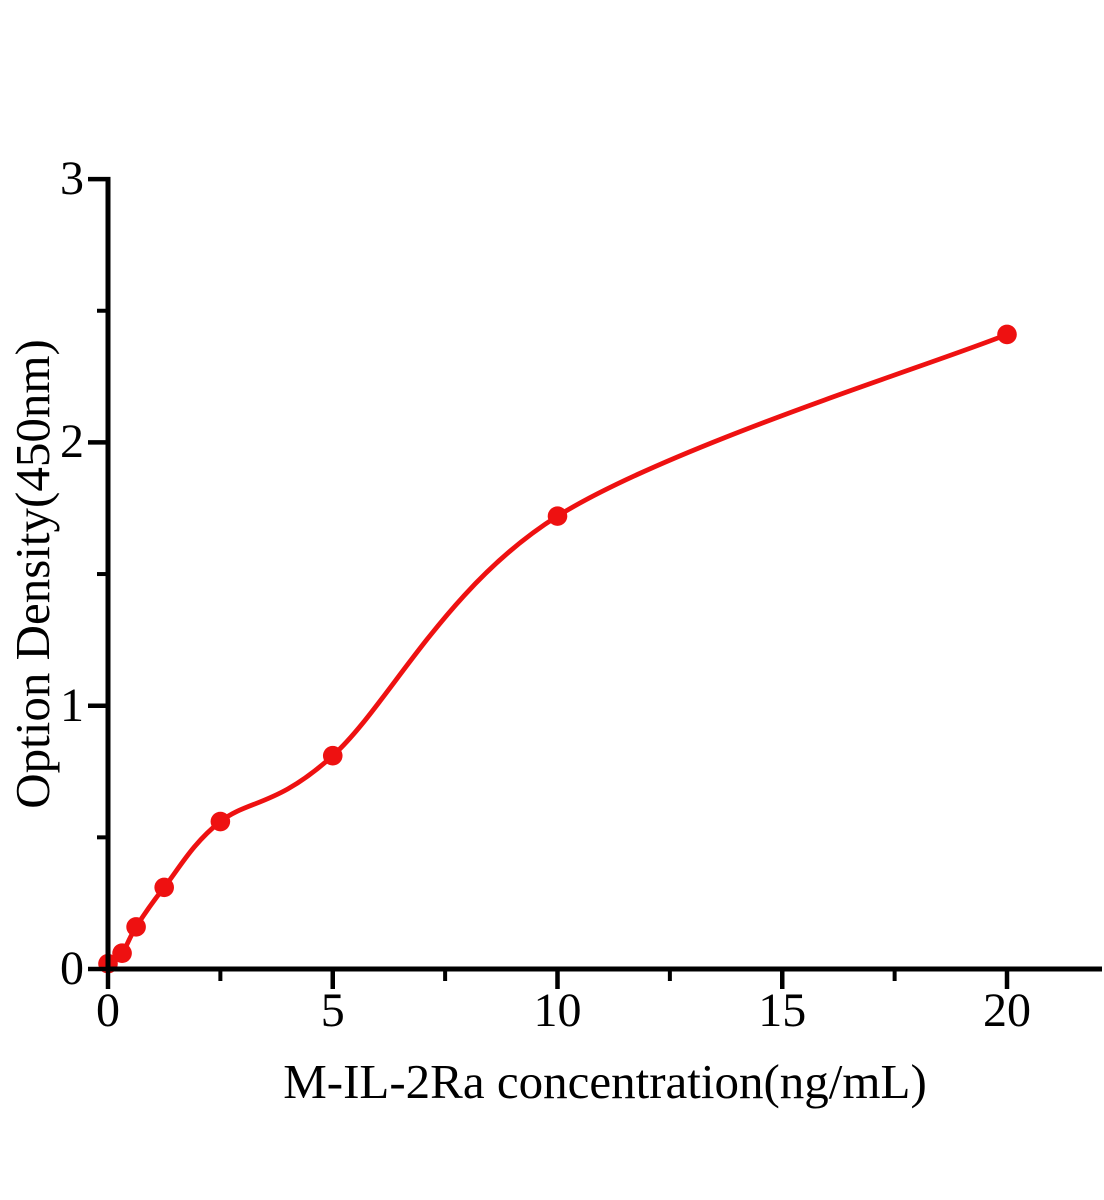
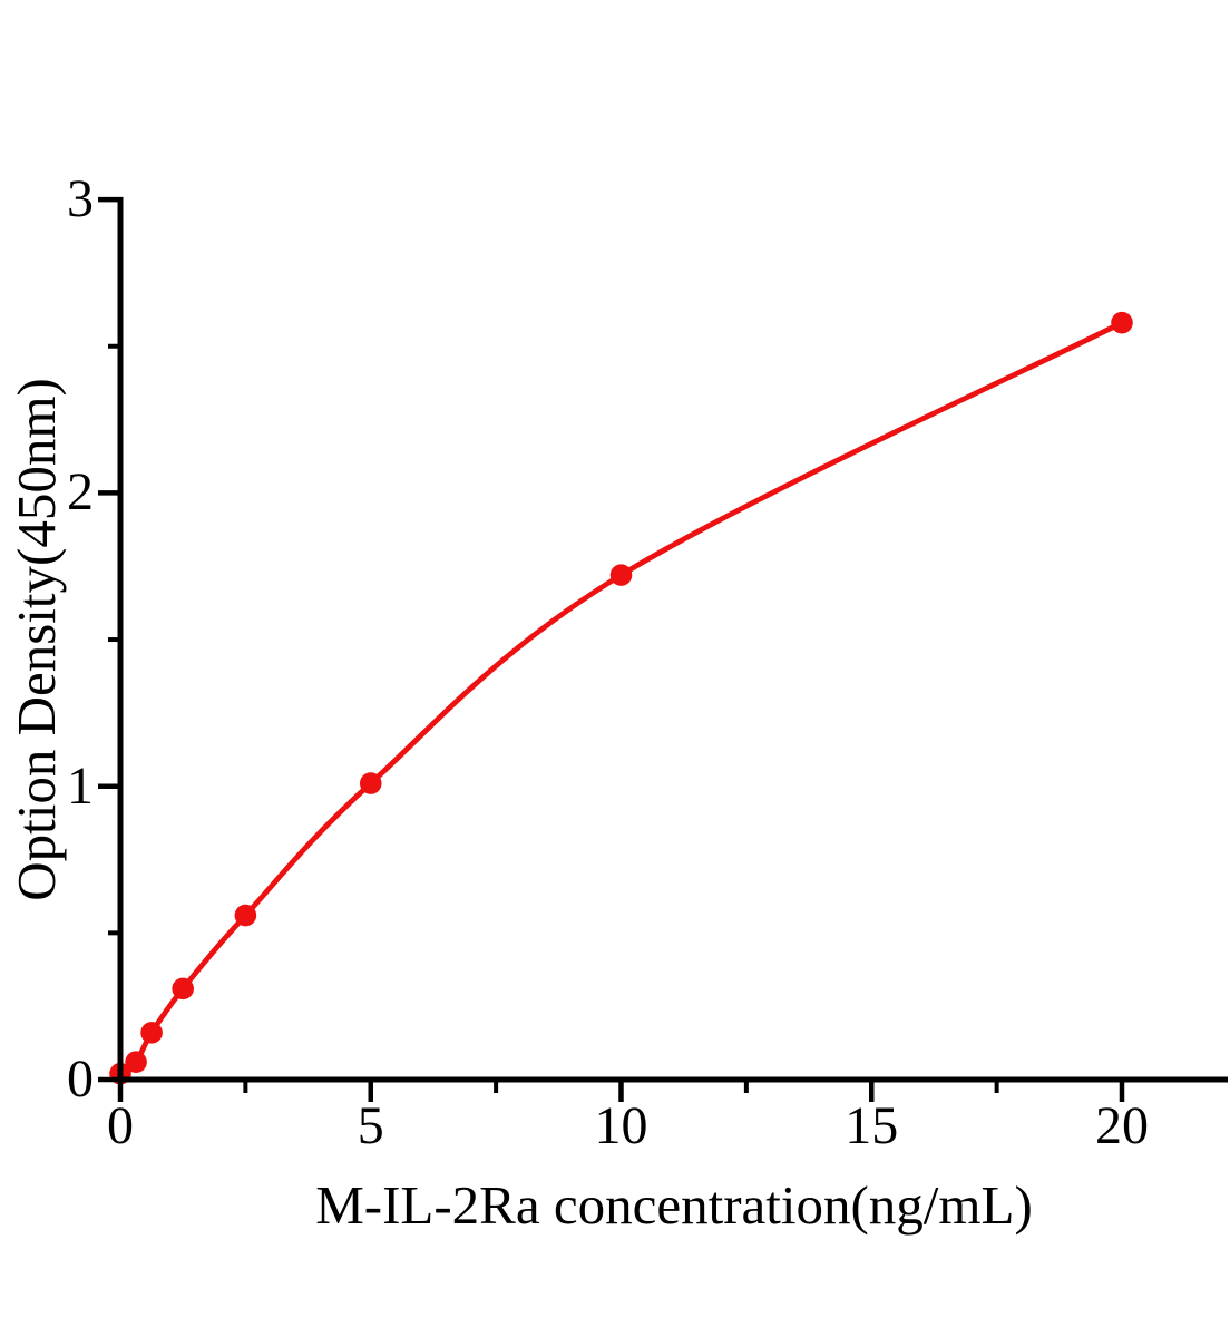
5: 0.81 -> 1.01
20: 2.41 -> 2.58
